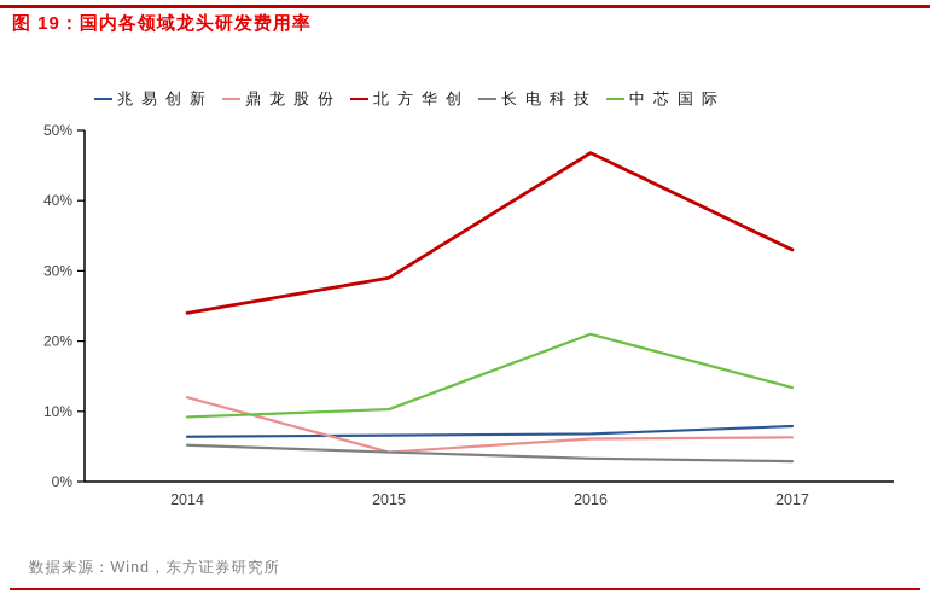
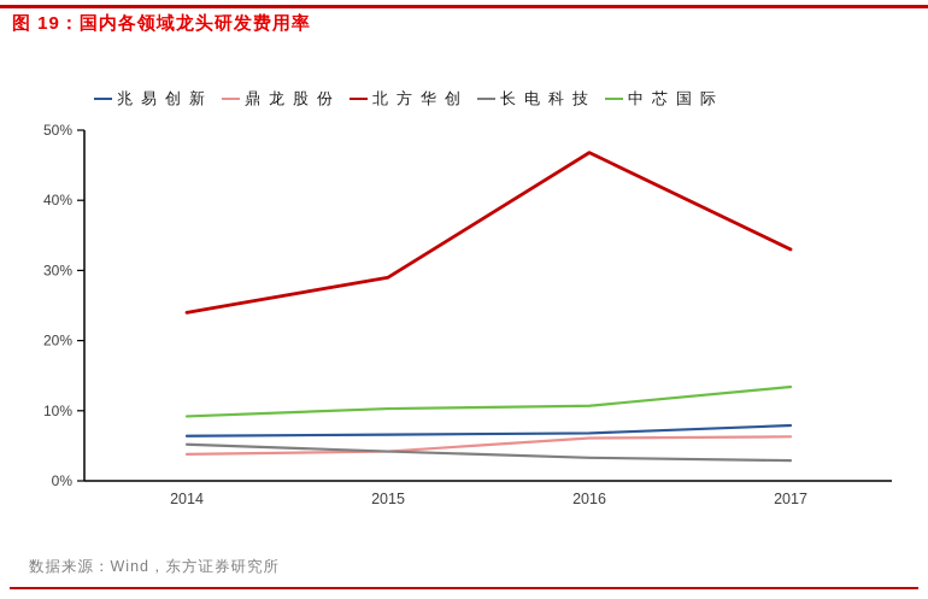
鼎龙股份/2014: 12% -> 4%
中芯国际/2016: 21% -> 11%
